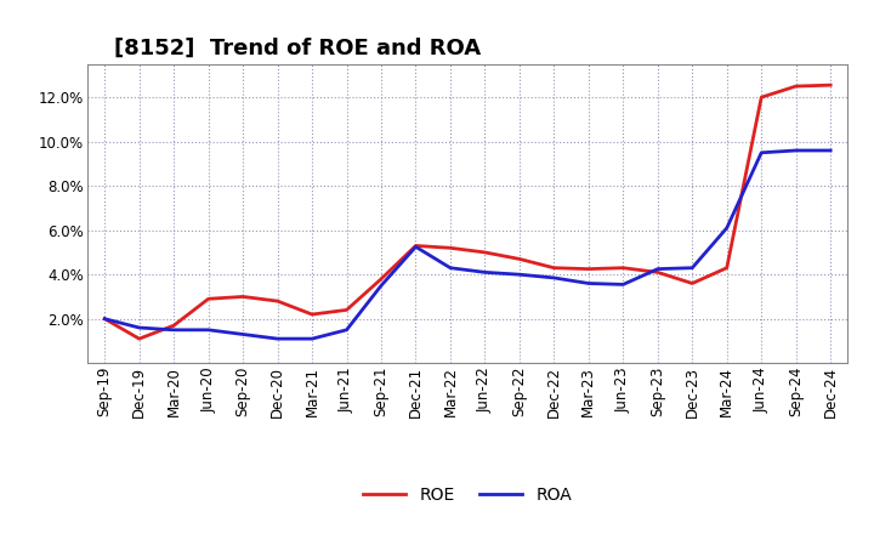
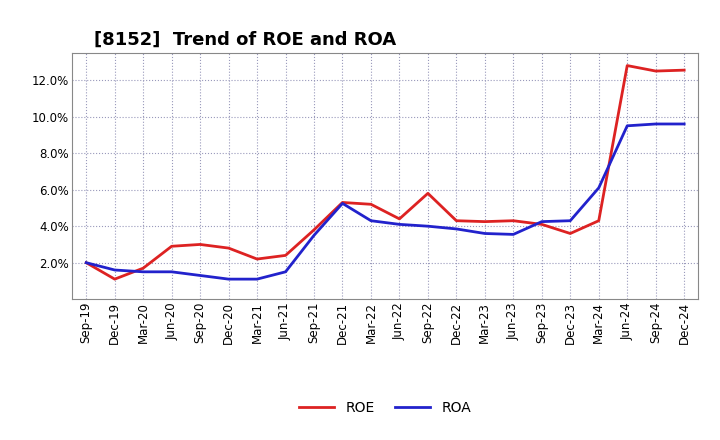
ROE/Jun-22: 5.0% -> 4.4%
ROE/Sep-22: 4.7% -> 5.8%
ROE/Jun-24: 12.0% -> 12.8%
